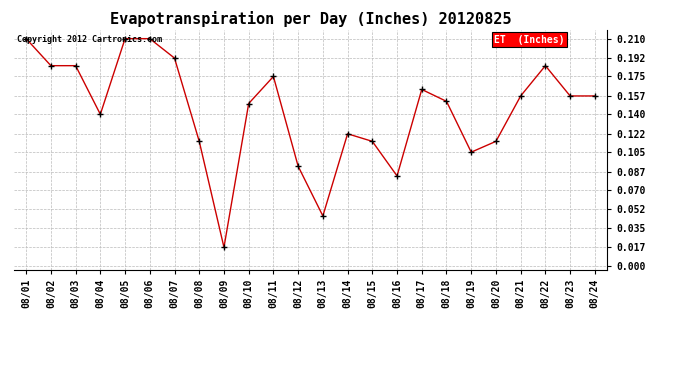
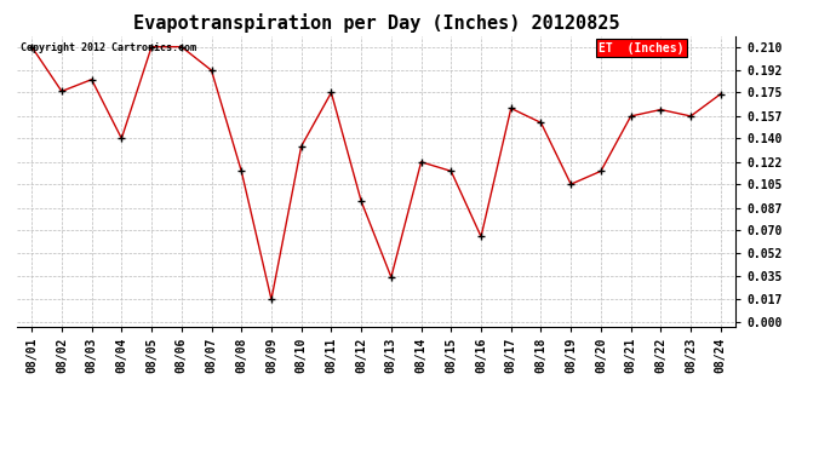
08/02: 0.185 -> 0.176
08/10: 0.150 -> 0.134
08/13: 0.046 -> 0.034
08/16: 0.083 -> 0.065
08/22: 0.185 -> 0.162
08/24: 0.157 -> 0.174
